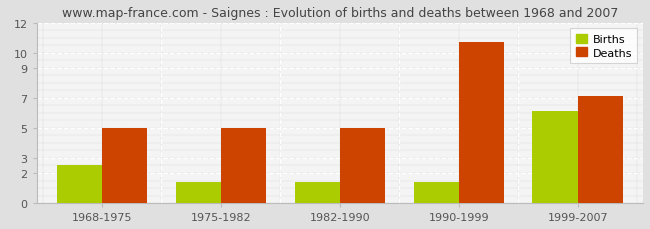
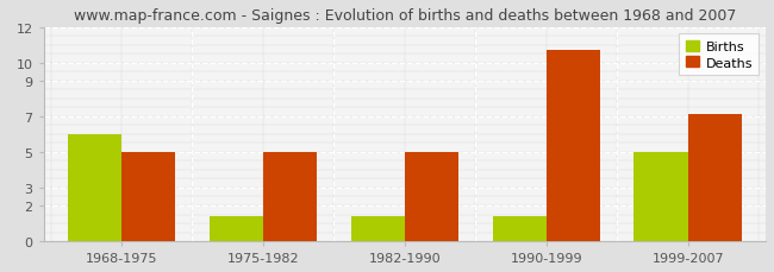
Births/1968-1975: 2.5 -> 6.0
Births/1999-2007: 6.1 -> 5.0
